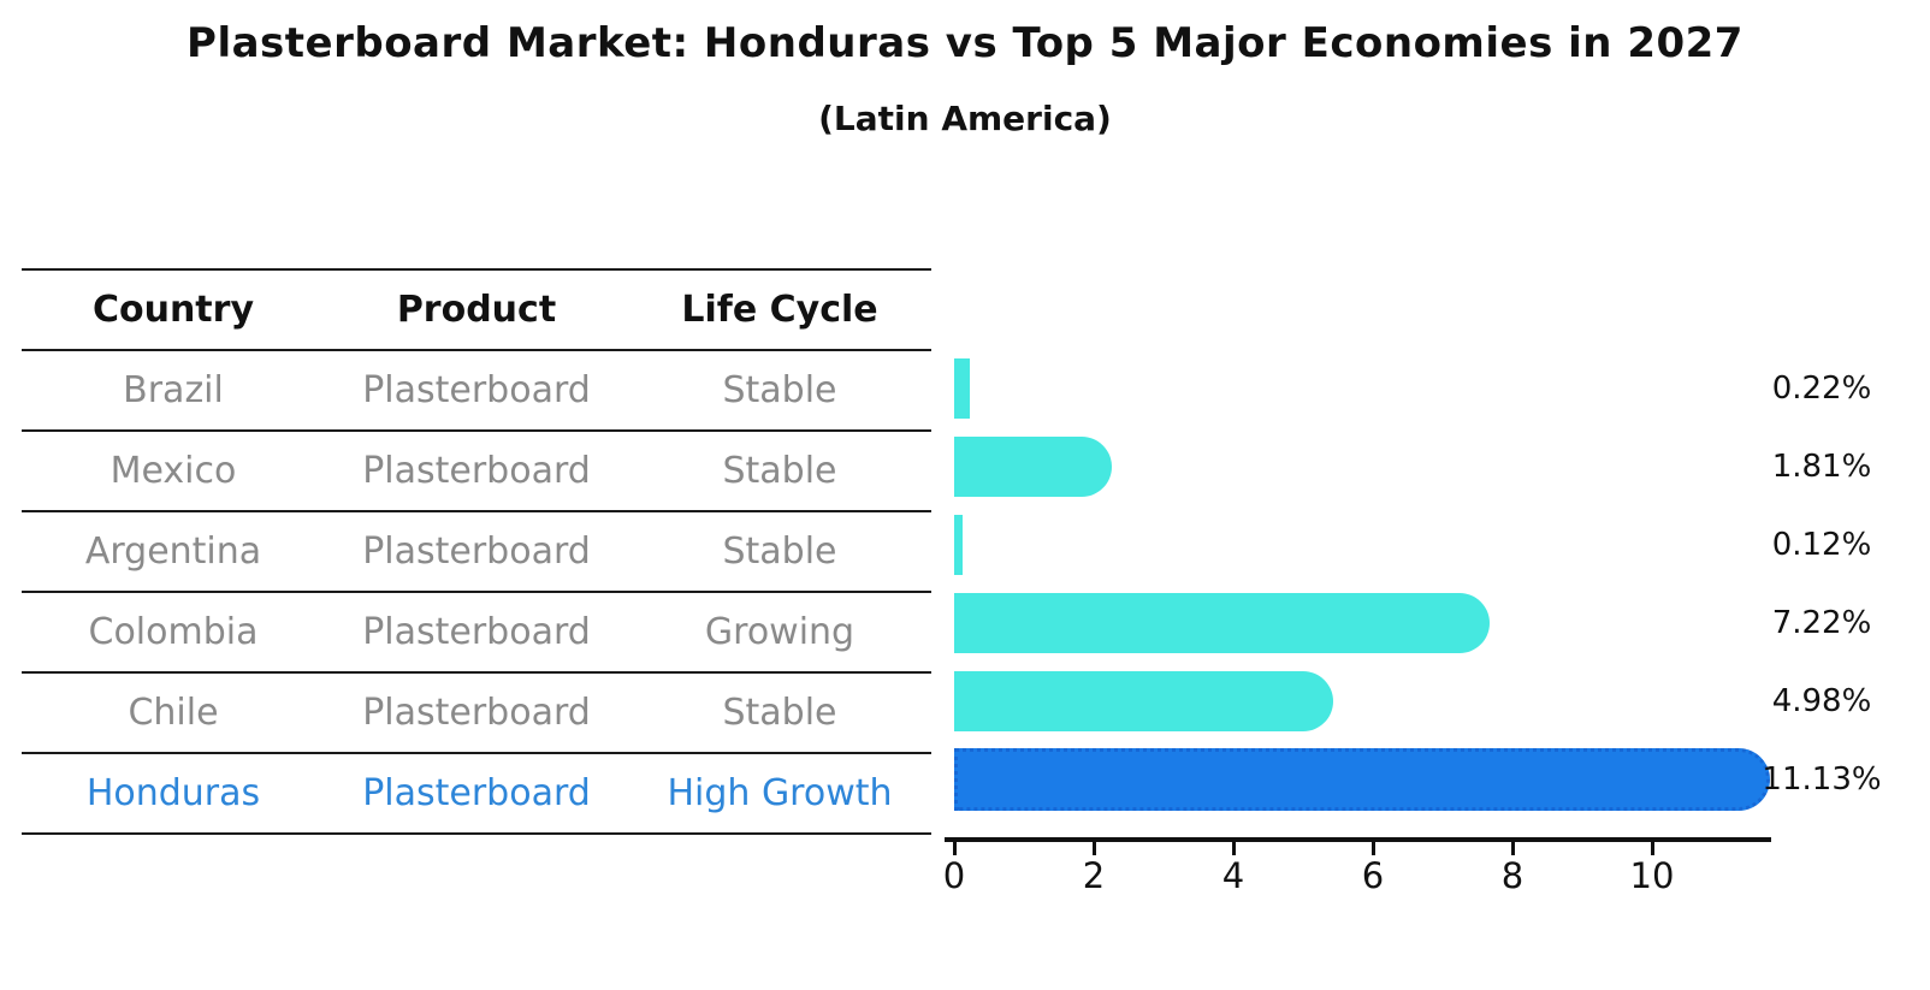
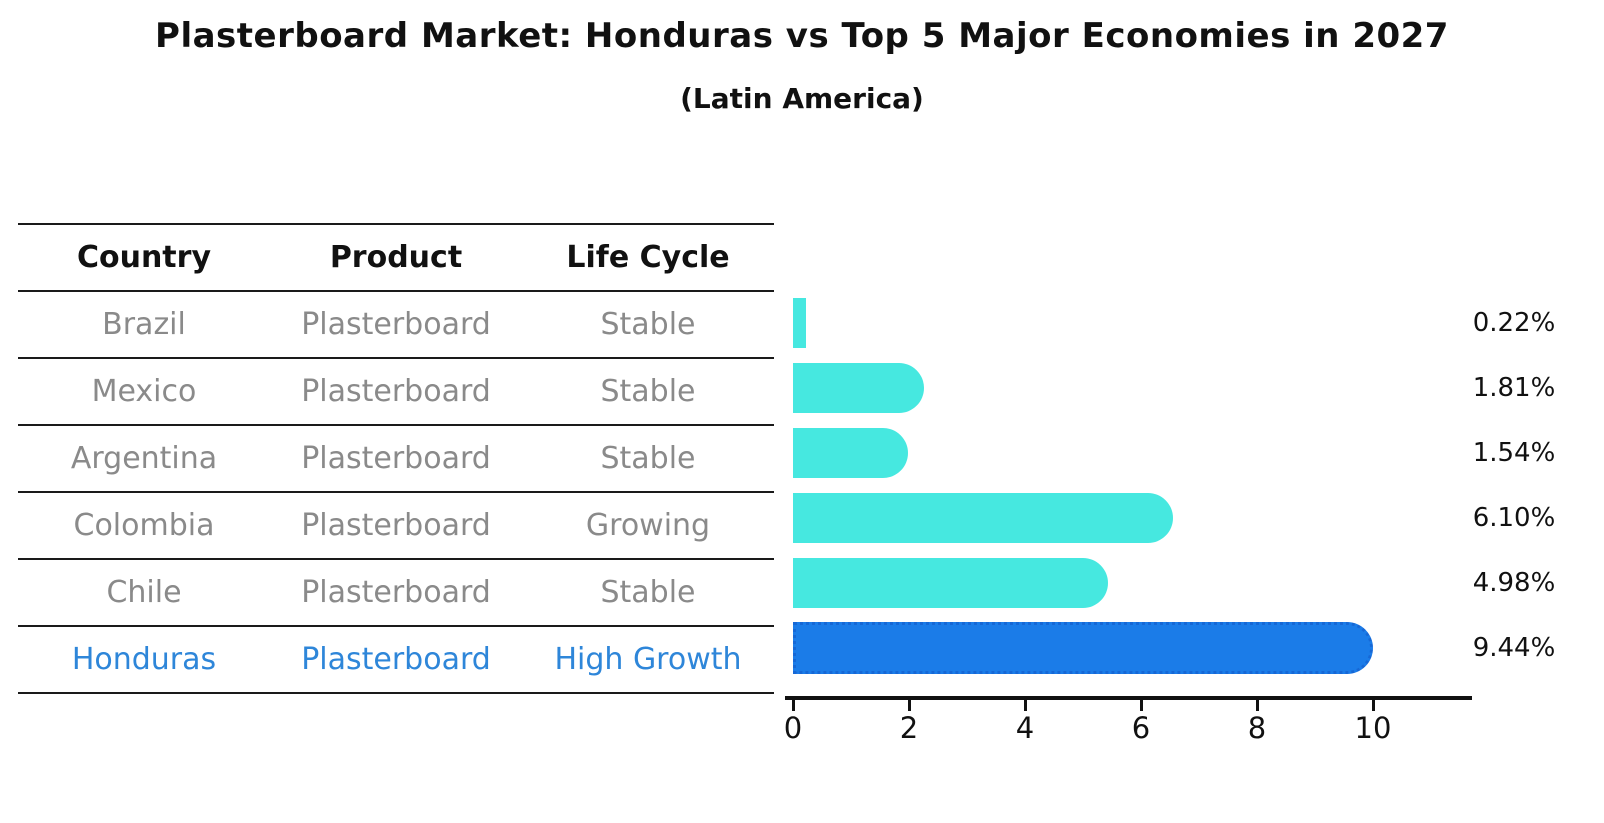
Argentina: 0.12% -> 1.54%
Colombia: 7.22% -> 6.10%
Honduras: 11.13% -> 9.44%
